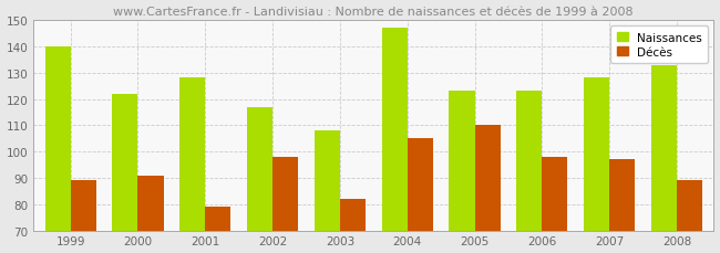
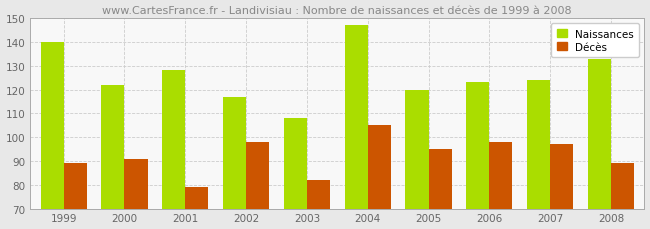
Naissances/2005: 123 -> 120
Décès/2005: 110 -> 95
Naissances/2007: 128 -> 124
